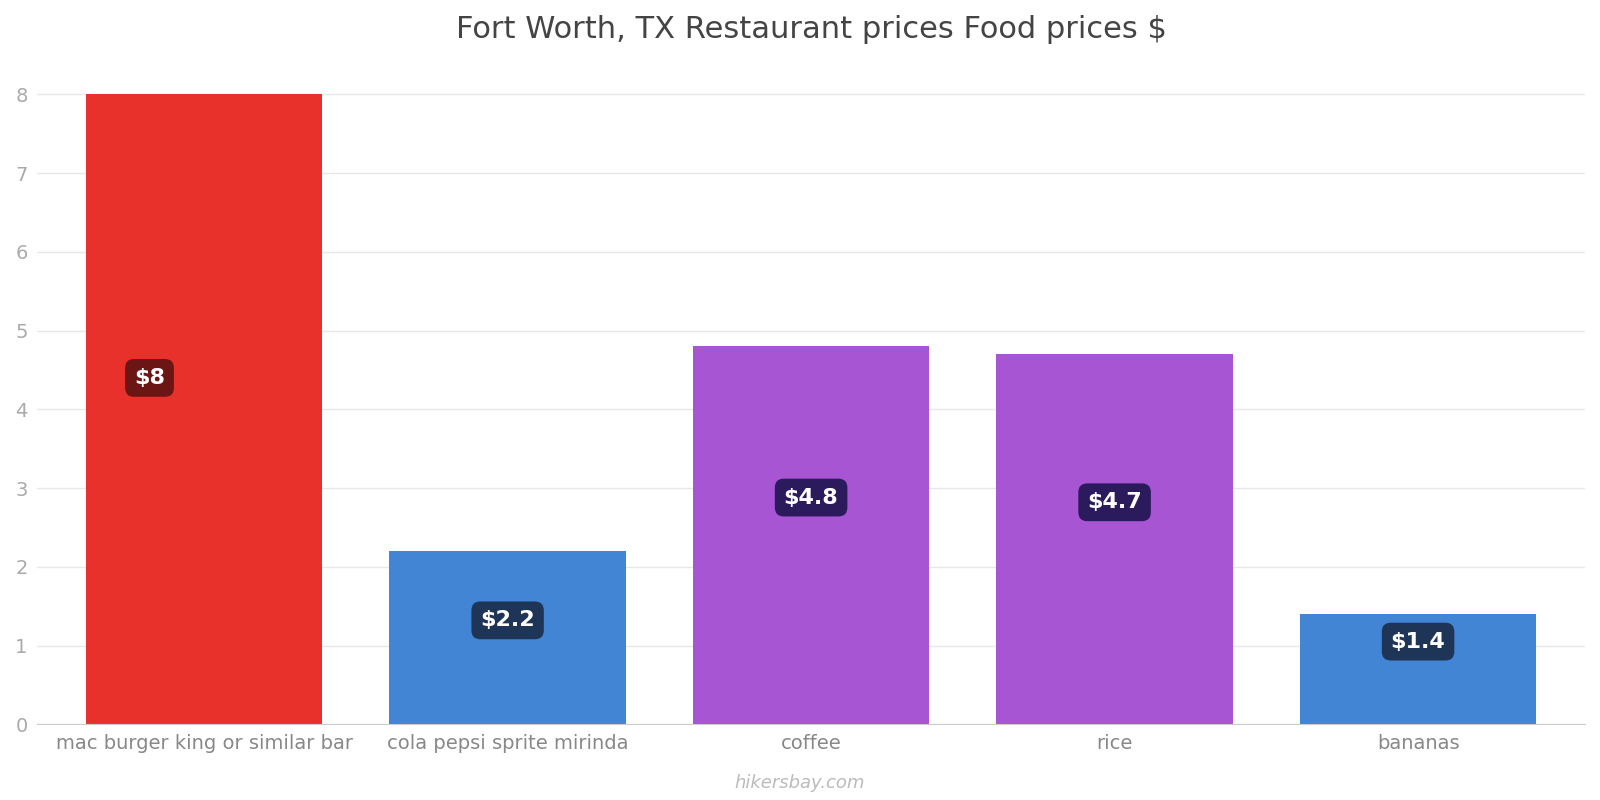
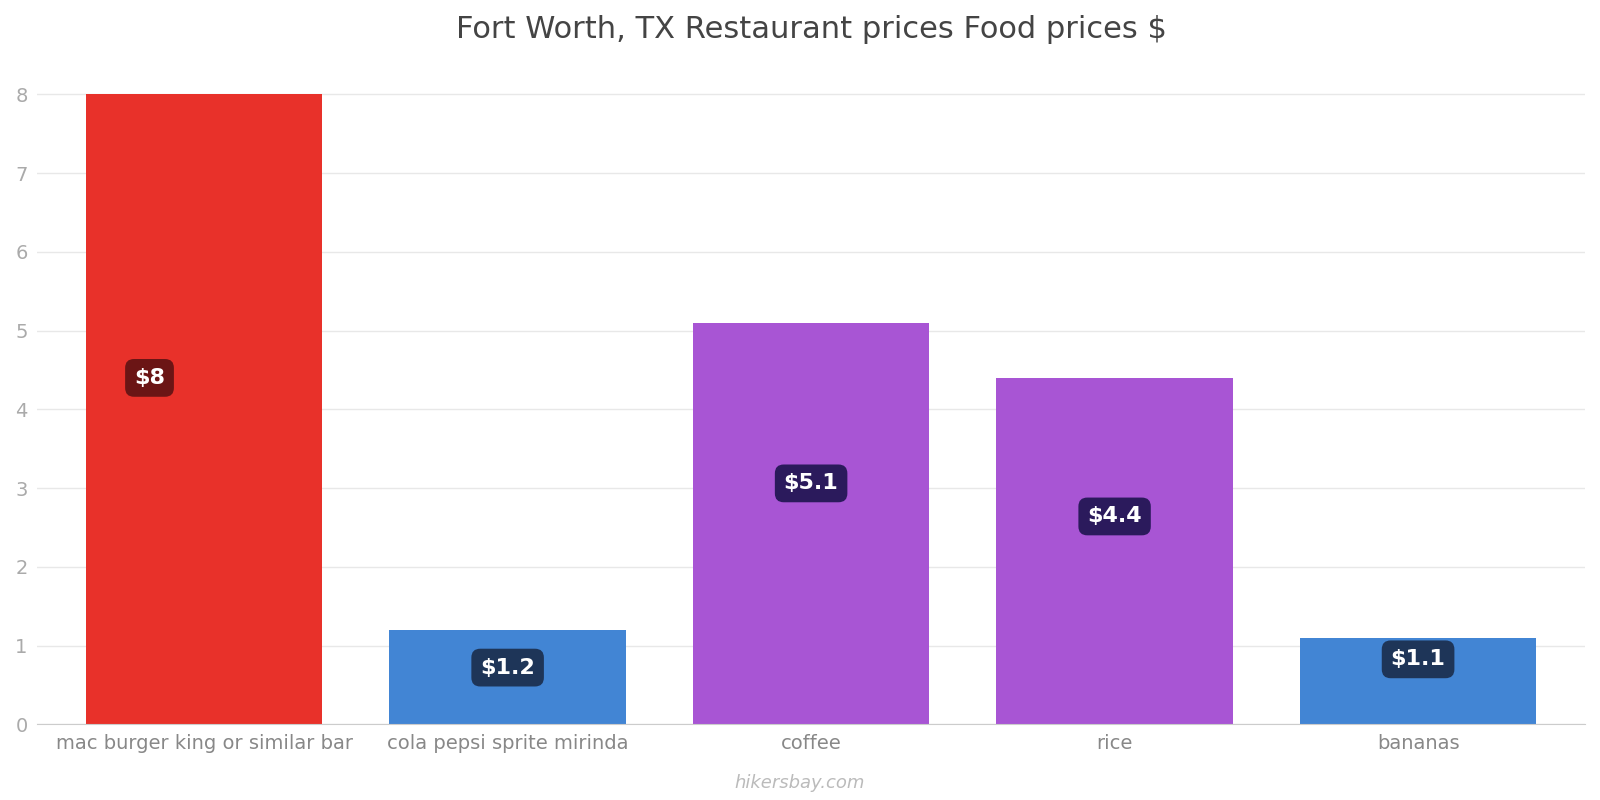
cola pepsi sprite mirinda: $2.2 -> $1.2
coffee: $4.8 -> $5.1
rice: $4.7 -> $4.4
bananas: $1.4 -> $1.1
